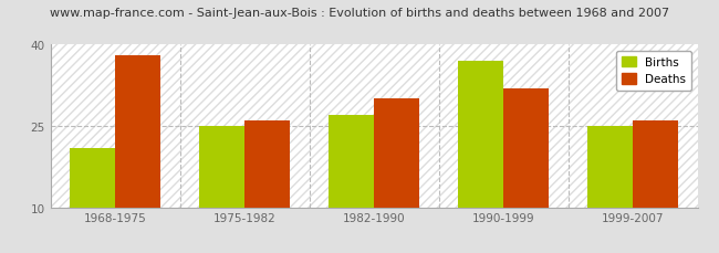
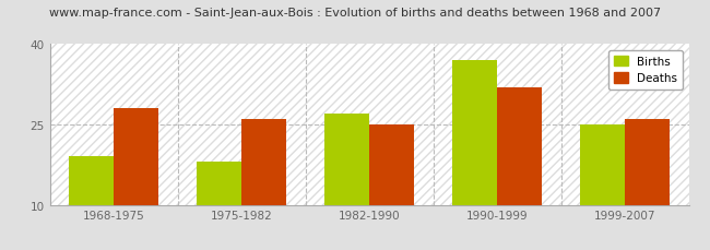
Births/1968-1975: 21 -> 19
Deaths/1968-1975: 38 -> 28
Births/1975-1982: 25 -> 18
Deaths/1982-1990: 30 -> 25
